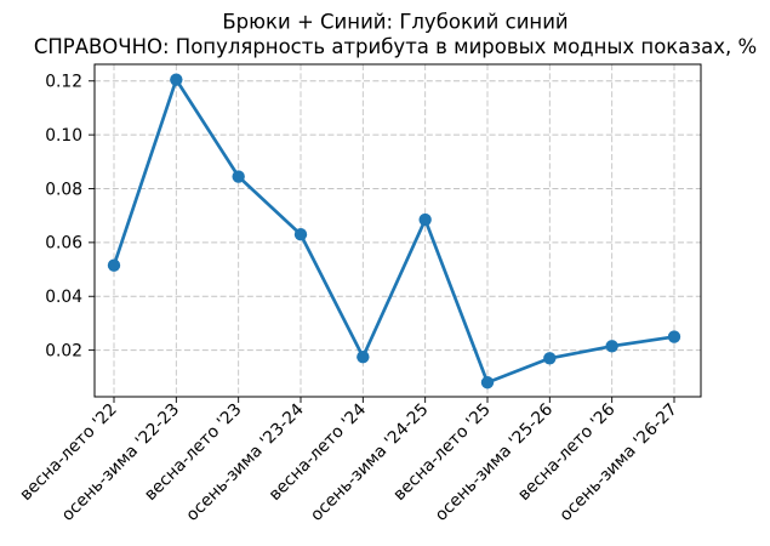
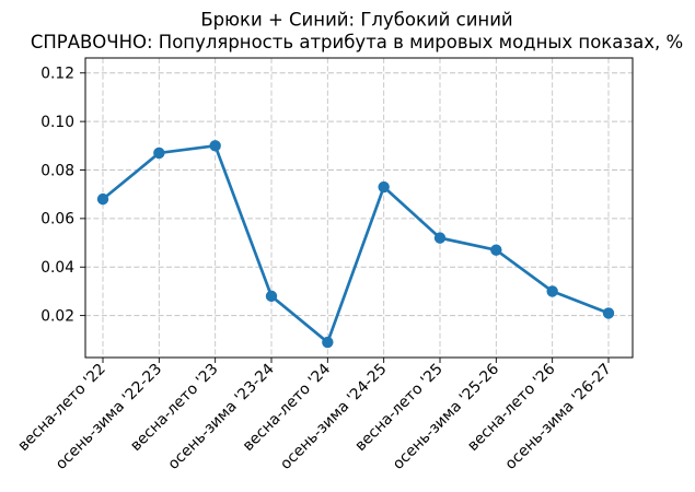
весна-лето '22: 0.051 -> 0.068
осень-зима '22-23: 0.120 -> 0.087
весна-лето '23: 0.085 -> 0.090
осень-зима '23-24: 0.063 -> 0.028
весна-лето '24: 0.018 -> 0.009
осень-зима '24-25: 0.069 -> 0.073
весна-лето '25: 0.008 -> 0.052
осень-зима '25-26: 0.017 -> 0.047
весна-лето '26: 0.021 -> 0.030
осень-зима '26-27: 0.025 -> 0.021
